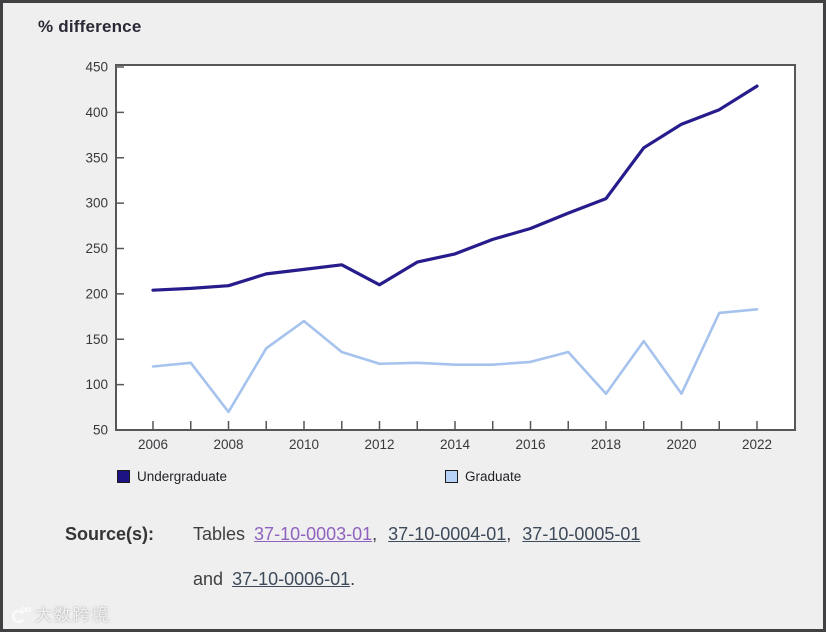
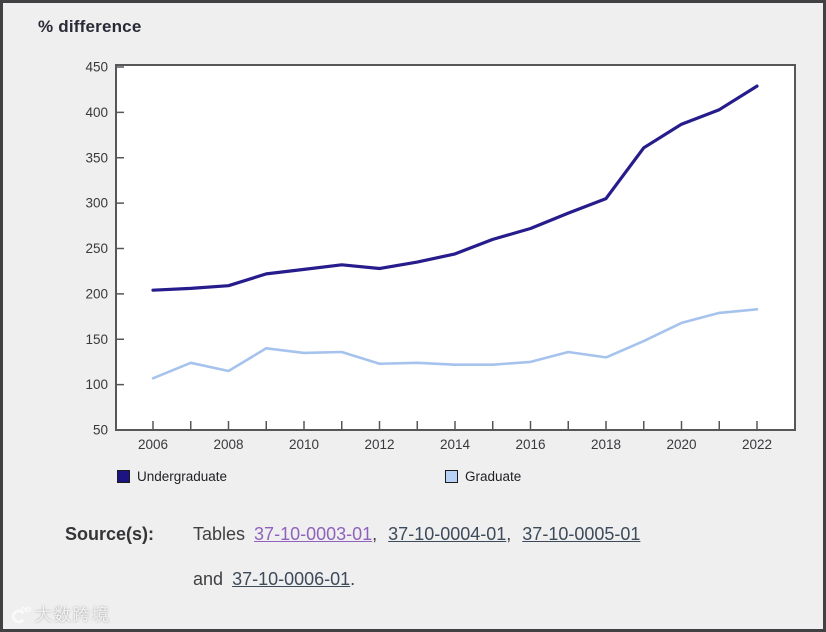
Graduate/2006: 120 -> 110
Graduate/2008: 70 -> 120
Graduate/2010: 170 -> 140
Undergraduate/2012: 210 -> 230
Graduate/2018: 90 -> 130
Graduate/2020: 90 -> 170
